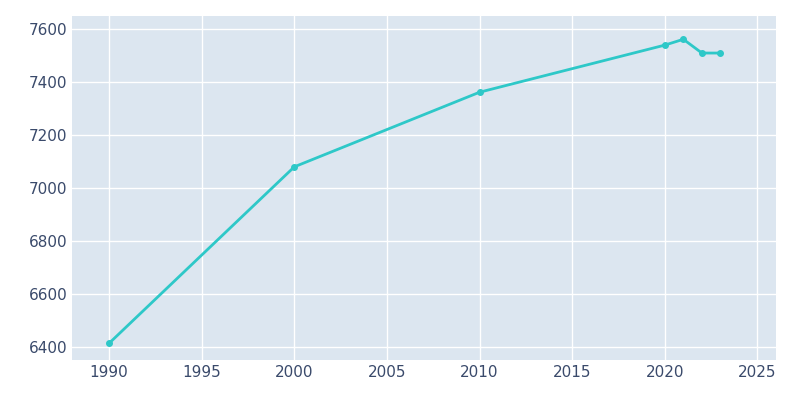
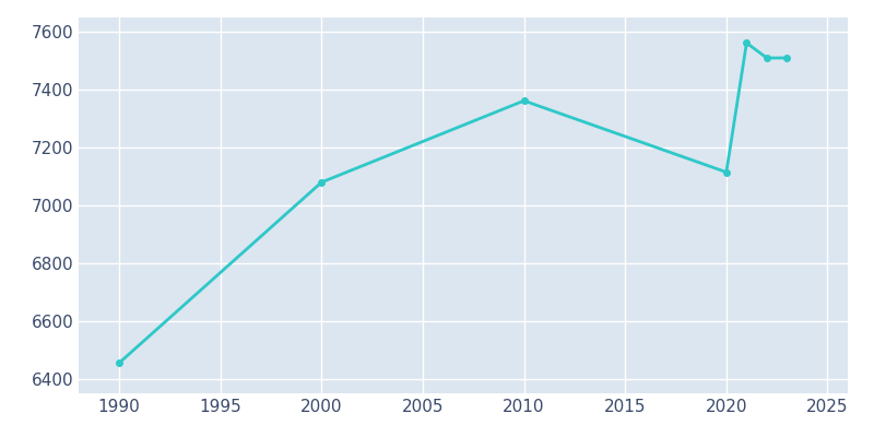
1990: 6413 -> 6455
2020: 7540 -> 7115
